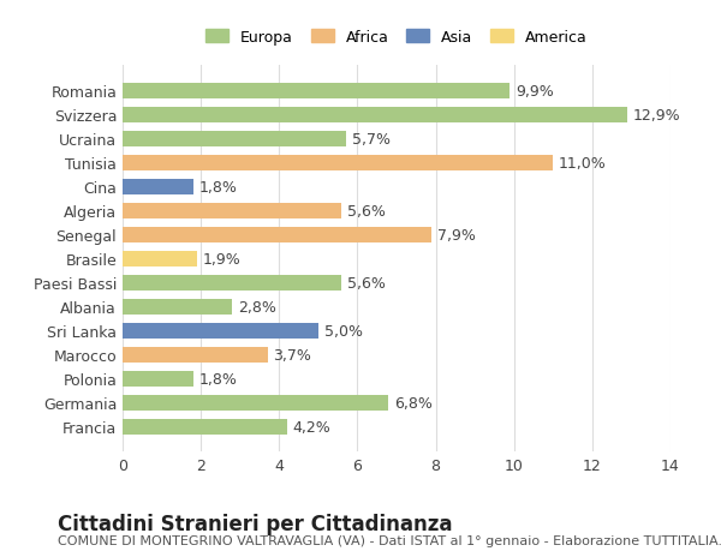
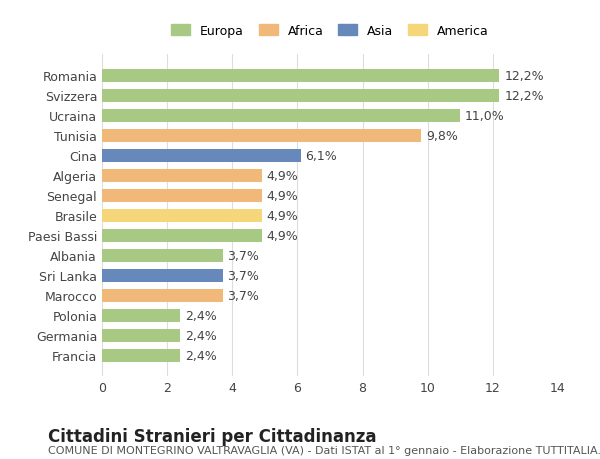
Romania: 9,9% -> 12,2%
Svizzera: 12,9% -> 12,2%
Ucraina: 5,7% -> 11,0%
Tunisia: 11,0% -> 9,8%
Cina: 1,8% -> 6,1%
Algeria: 5,6% -> 4,9%
Senegal: 7,9% -> 4,9%
Brasile: 1,9% -> 4,9%
Paesi Bassi: 5,6% -> 4,9%
Albania: 2,8% -> 3,7%
Sri Lanka: 5,0% -> 3,7%
Polonia: 1,8% -> 2,4%
Germania: 6,8% -> 2,4%
Francia: 4,2% -> 2,4%
